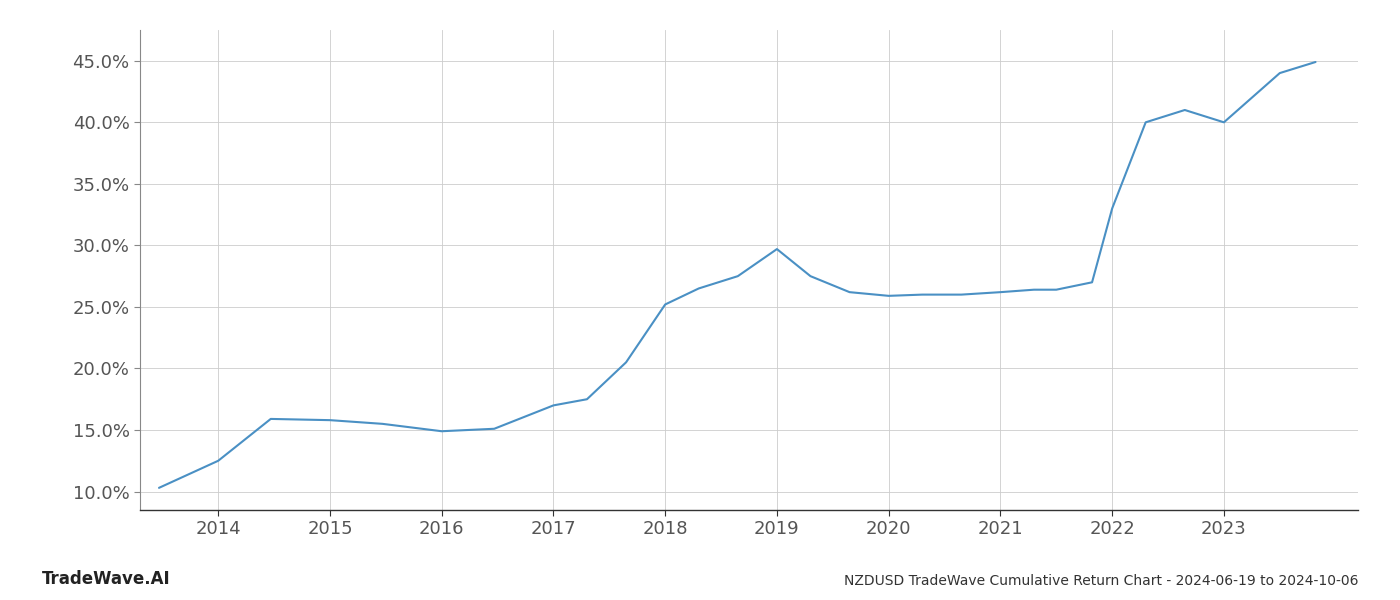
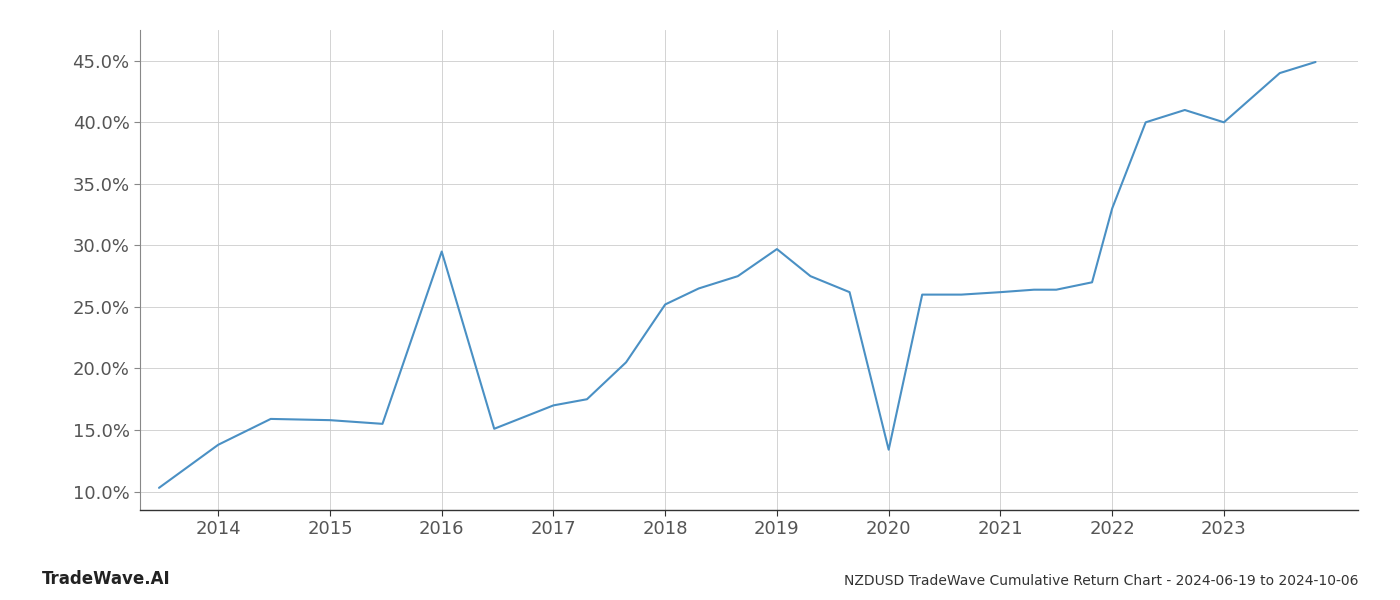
2014: 12.5% -> 13.8%
2016: 14.9% -> 29.5%
2020: 25.9% -> 13.4%
